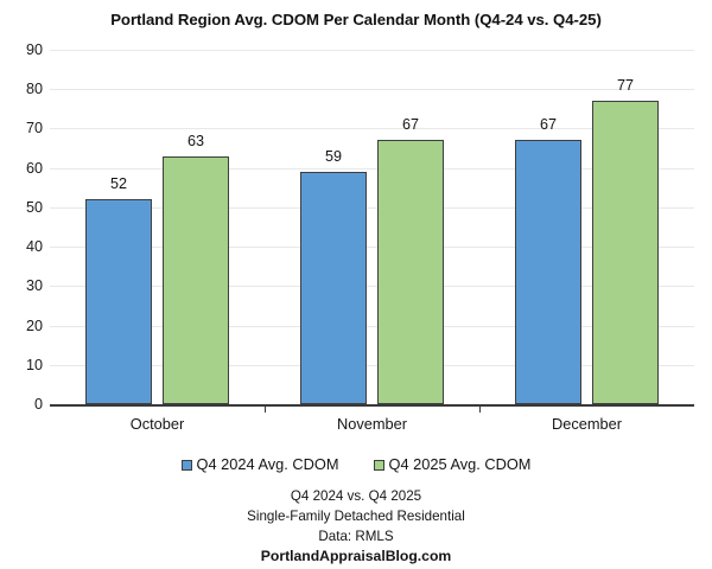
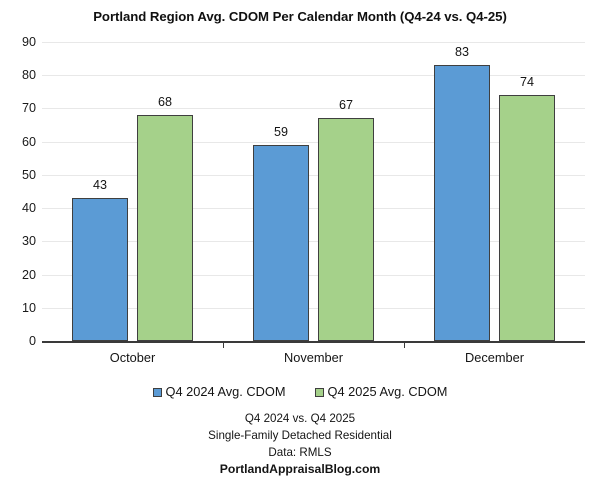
Q4 2024 Avg. CDOM/October: 52 -> 43
Q4 2025 Avg. CDOM/October: 63 -> 68
Q4 2024 Avg. CDOM/December: 67 -> 83
Q4 2025 Avg. CDOM/December: 77 -> 74
